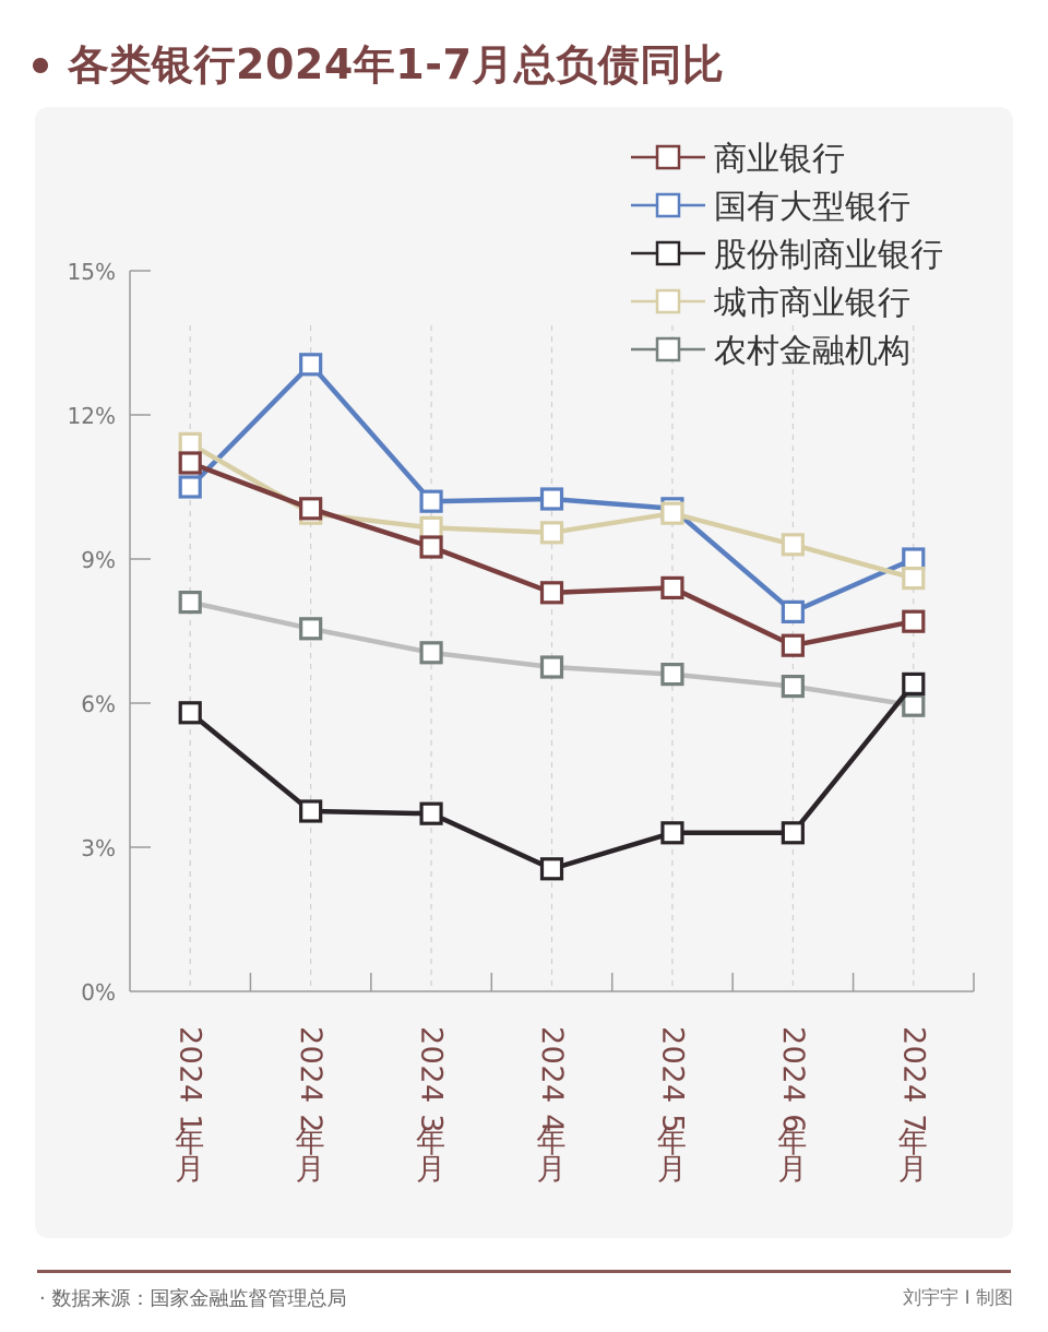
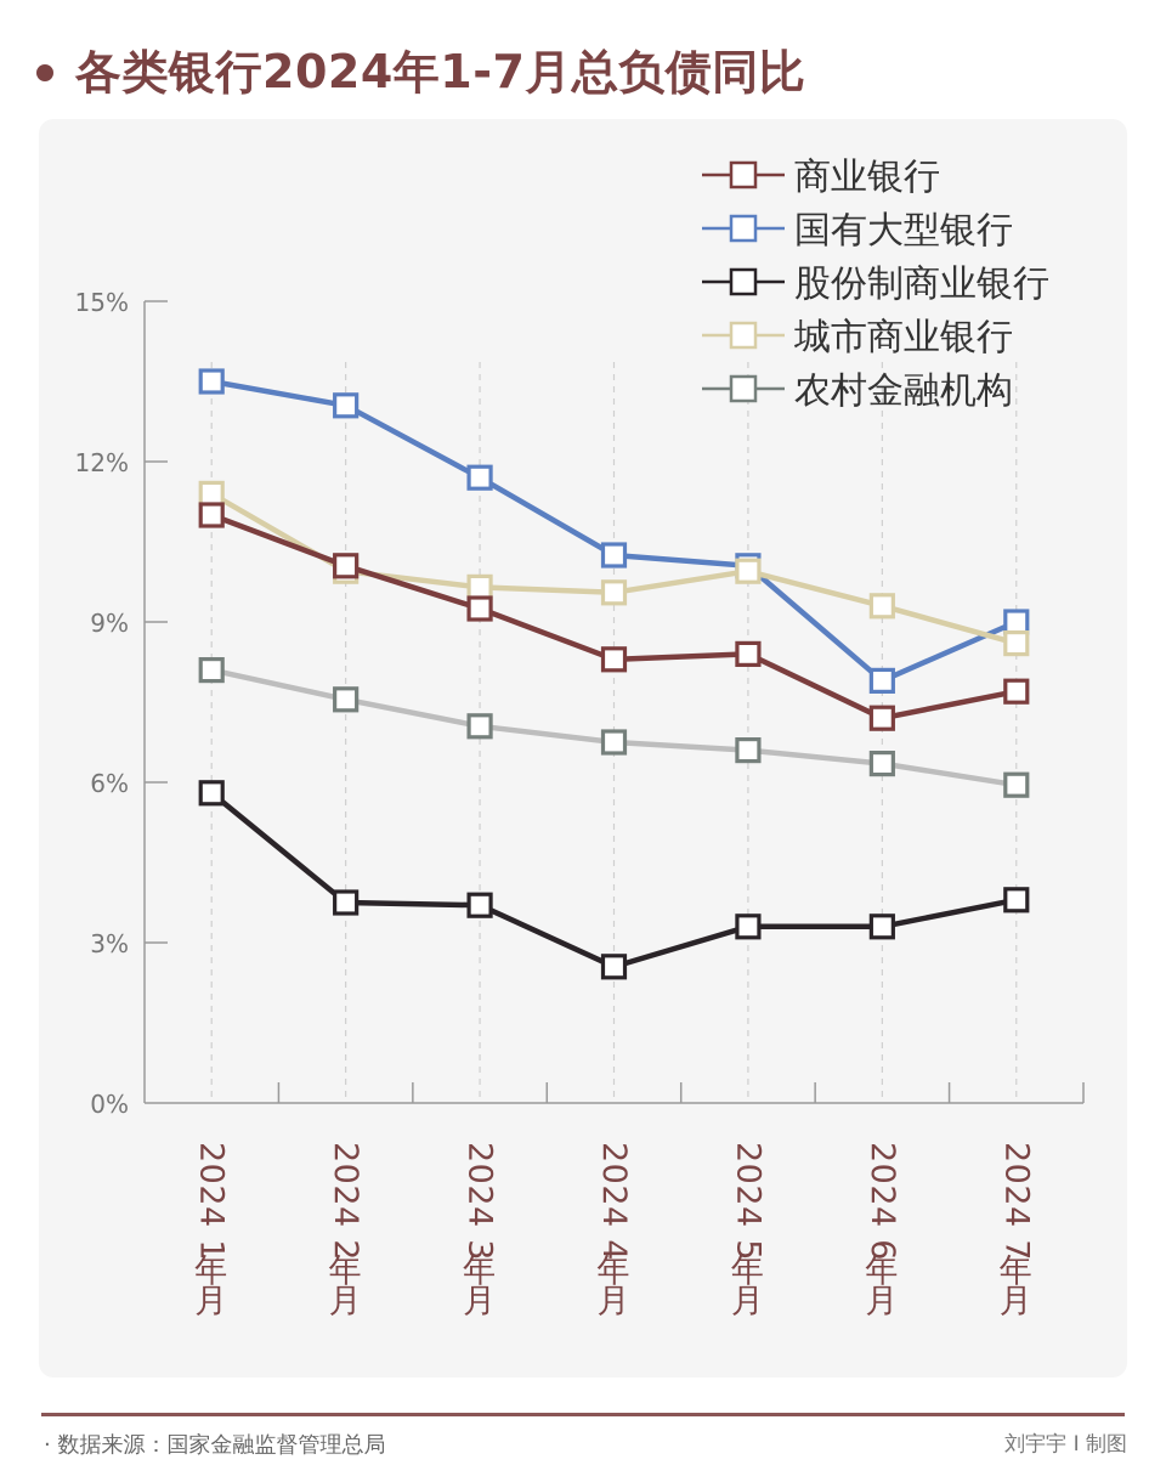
国有大型银行/2024年 1月: 10.5% -> 13.5%
国有大型银行/2024年 3月: 10.2% -> 11.7%
股份制商业银行/2024年 7月: 6.4% -> 3.8%
